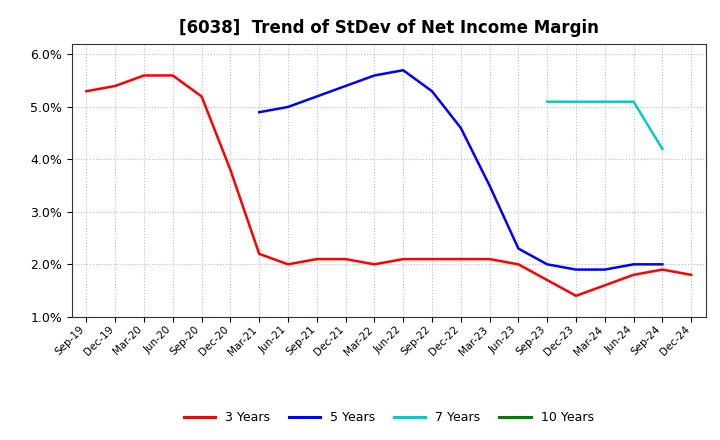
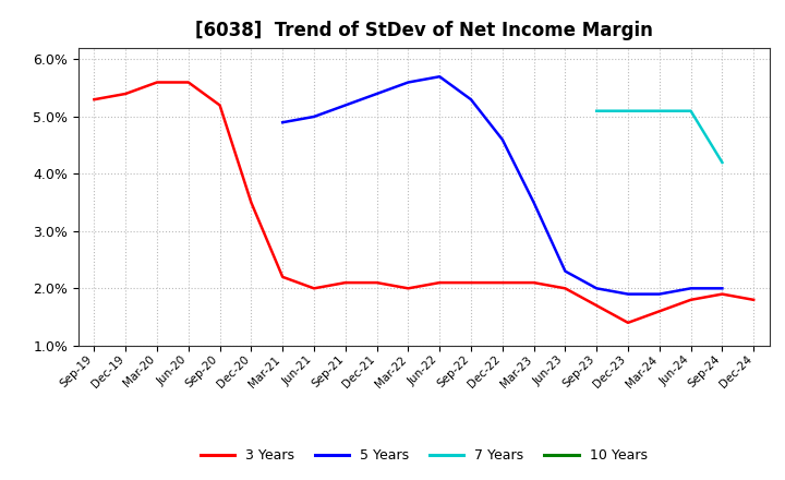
3 Years/Dec-20: 3.8% -> 3.5%
